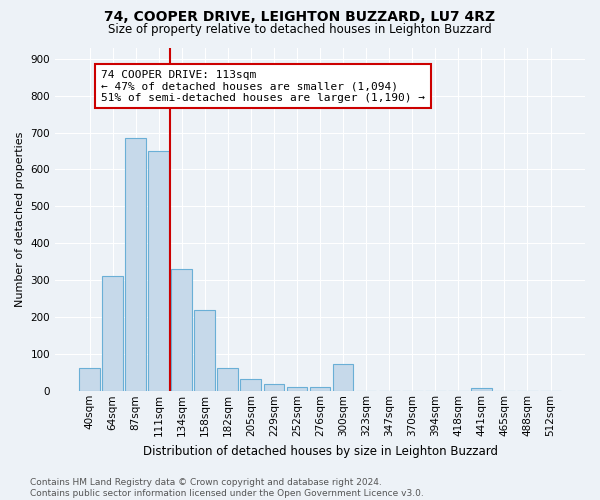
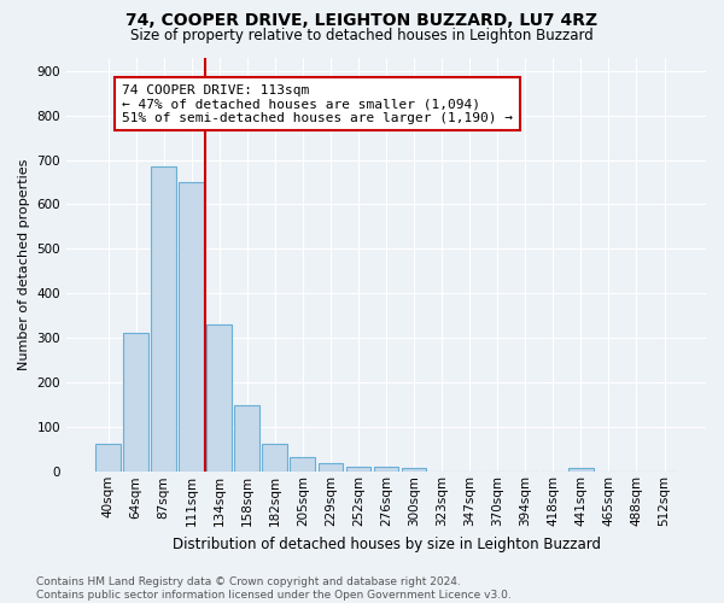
158sqm: 220 -> 150
300sqm: 75 -> 8
